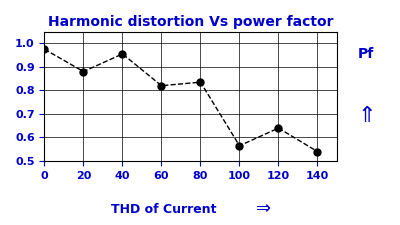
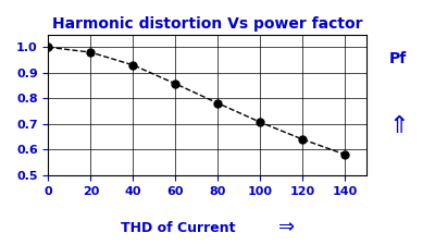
0: 0.975 -> 1.000
20: 0.880 -> 0.980
40: 0.955 -> 0.930
60: 0.820 -> 0.857
80: 0.835 -> 0.781
100: 0.565 -> 0.707
140: 0.540 -> 0.581
